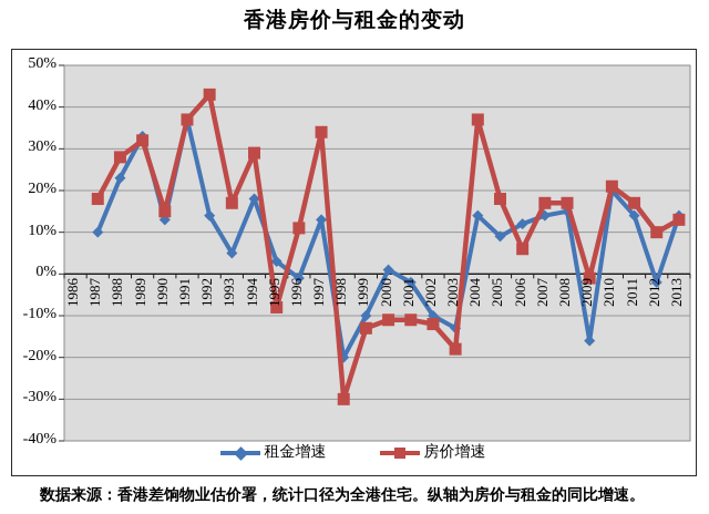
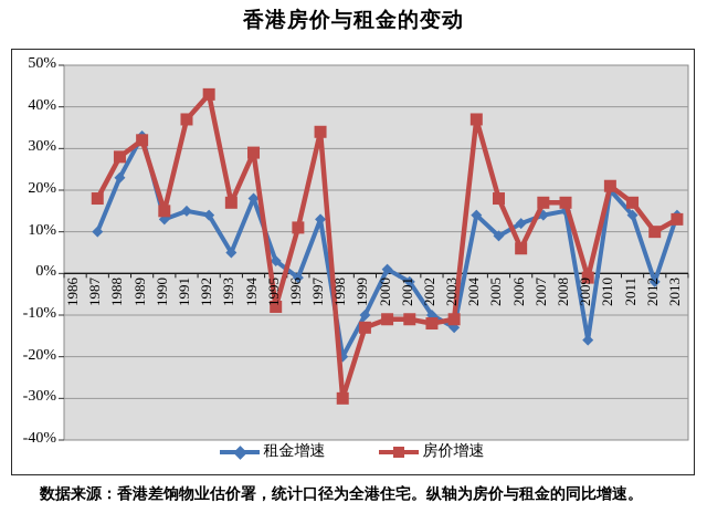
租金增速/1991: 37% -> 15%
房价增速/2003: -18% -> -11%
